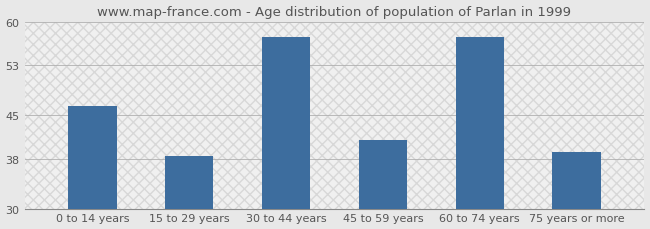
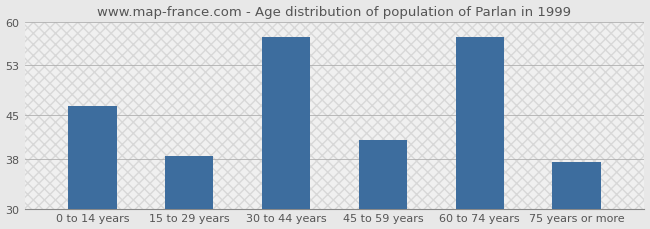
75 years or more: 39.0 -> 37.4
